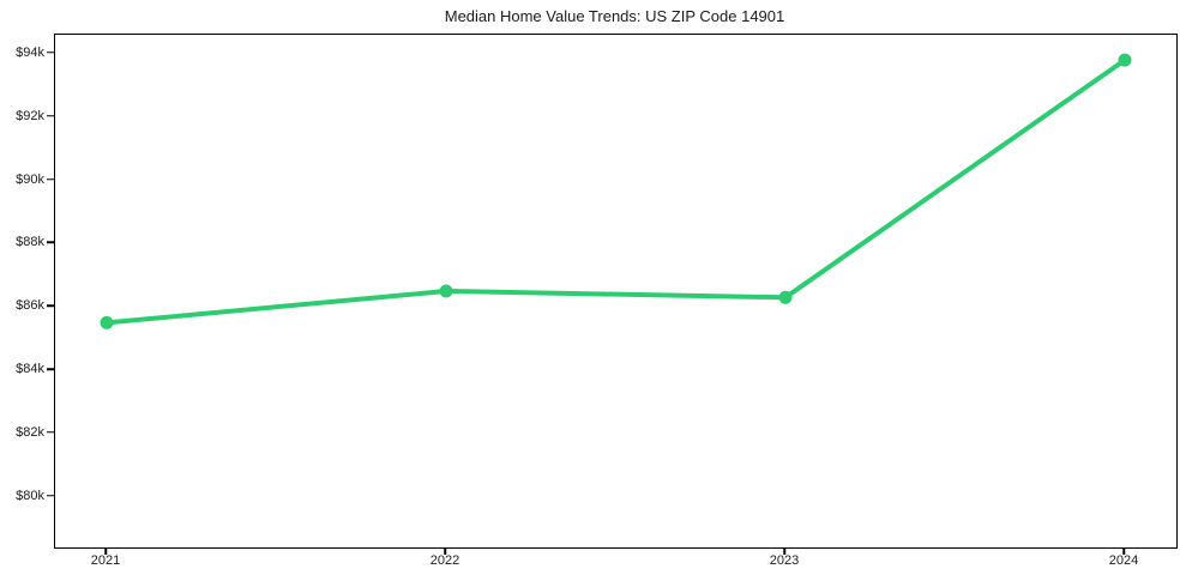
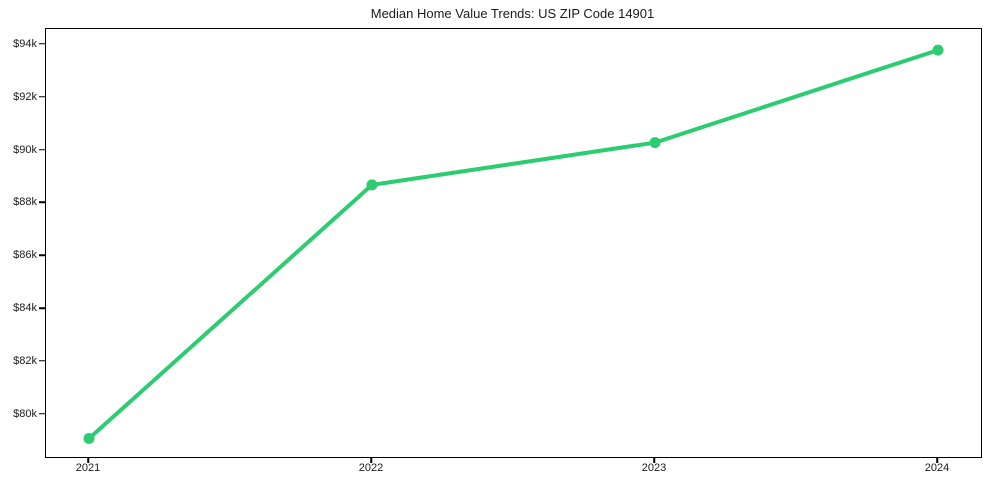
2021: $85.5k -> $79.1k
2022: $86.5k -> $88.7k
2023: $86.3k -> $90.3k
